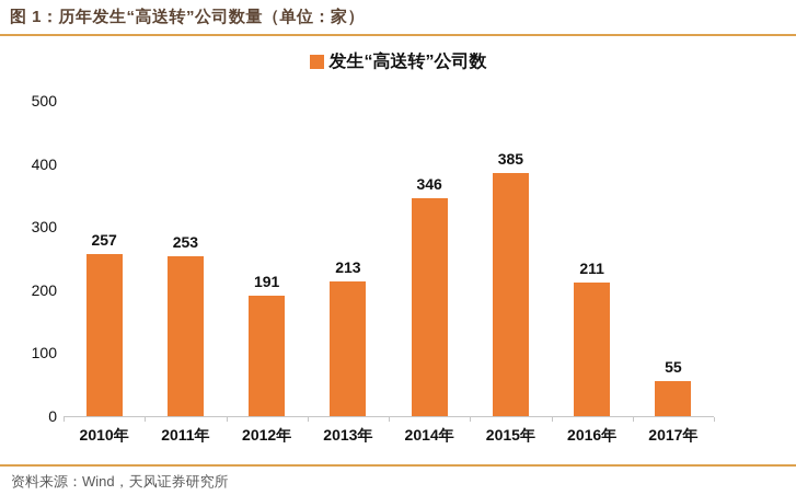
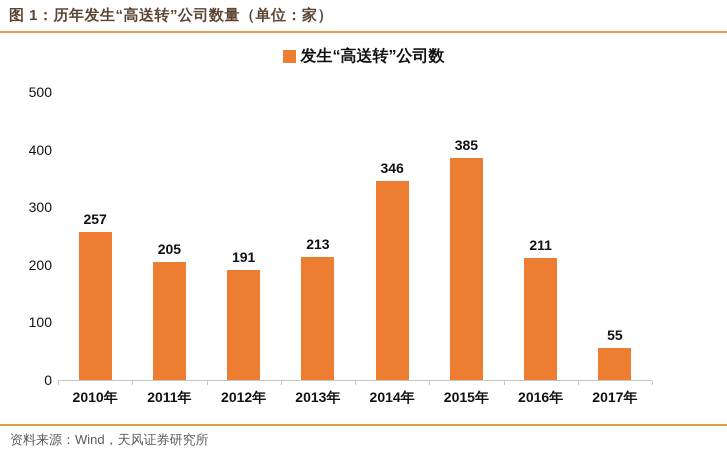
2011年: 253 -> 205
